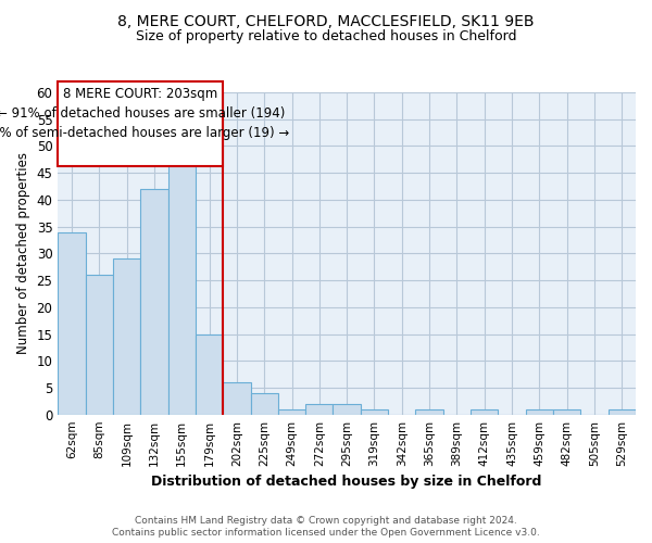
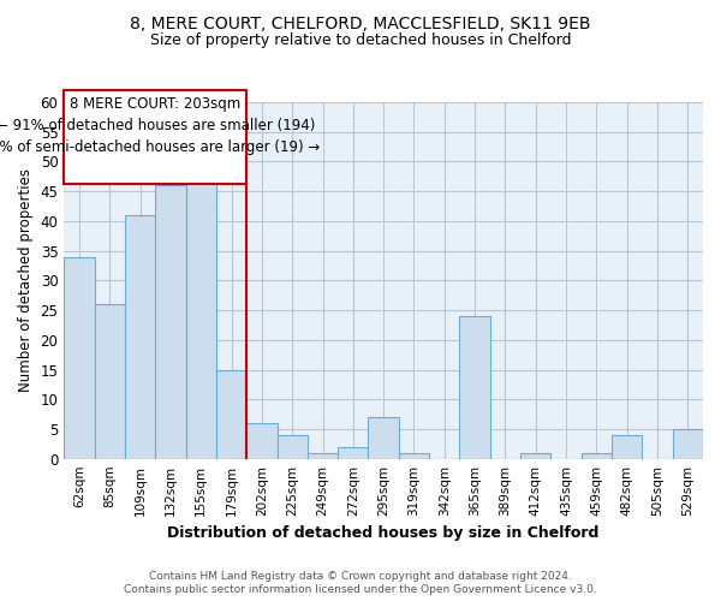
109sqm: 29 -> 41
132sqm: 42 -> 46
295sqm: 2 -> 7
365sqm: 1 -> 24
482sqm: 1 -> 4
529sqm: 1 -> 5
